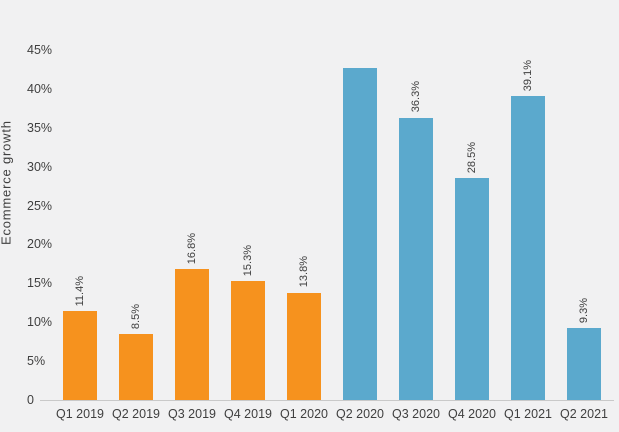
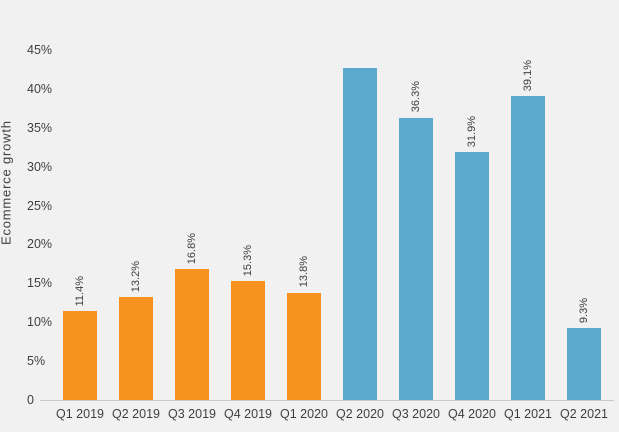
Q2 2019: 8.5% -> 13.2%
Q4 2020: 28.5% -> 31.9%
